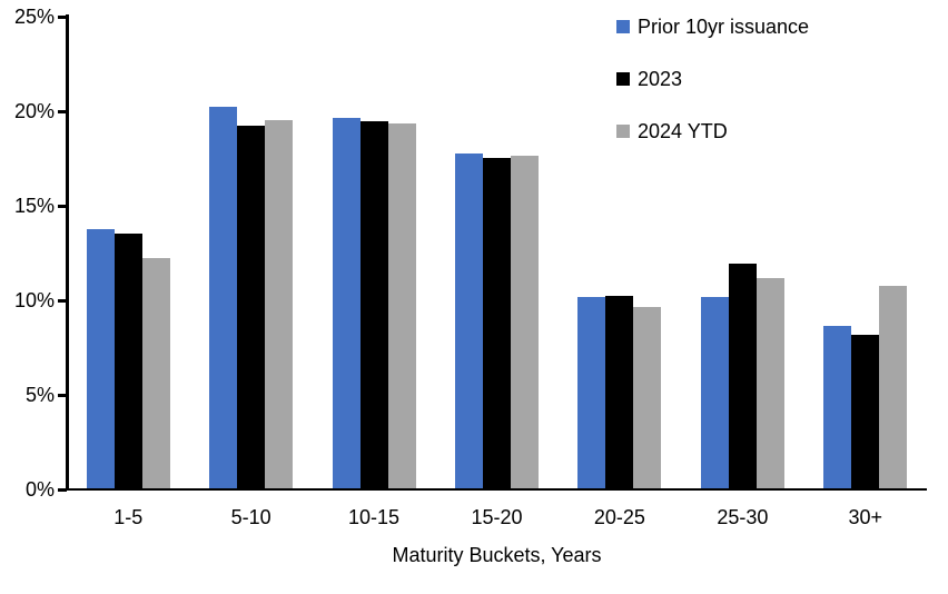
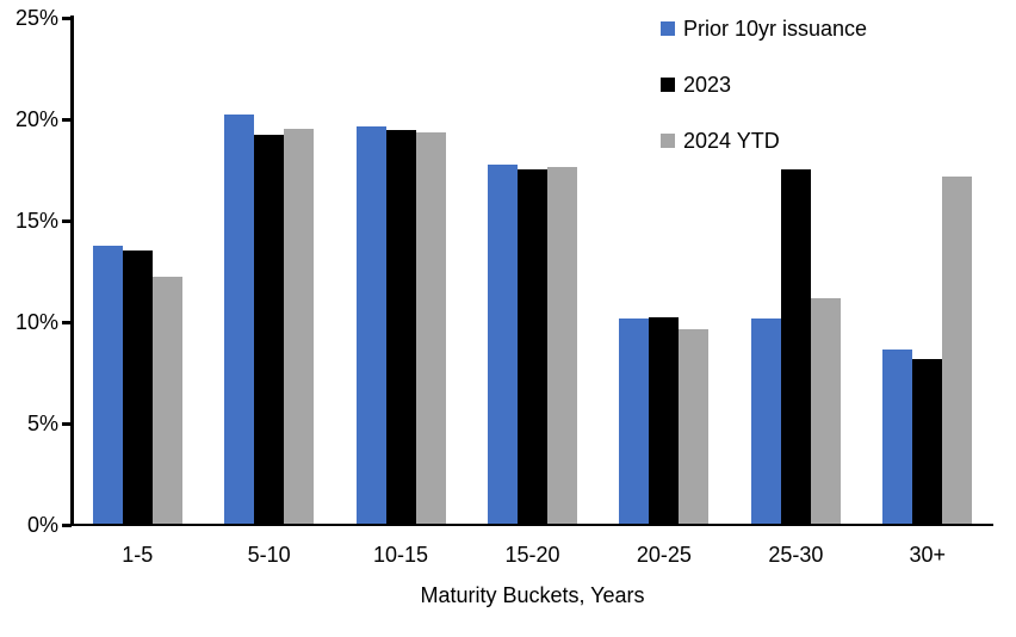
2023/25-30: 11.9% -> 17.5%
2024 YTD/30+: 10.7% -> 17.1%
